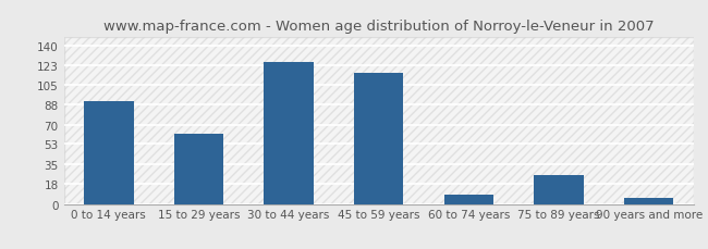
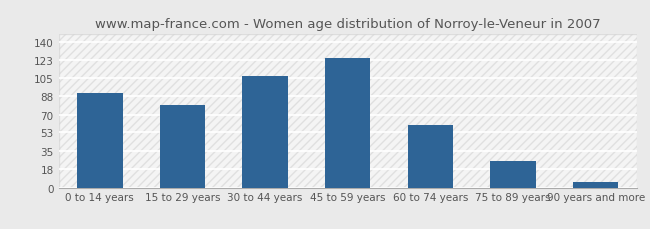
15 to 29 years: 62 -> 79
30 to 44 years: 125 -> 107
45 to 59 years: 116 -> 124
60 to 74 years: 8 -> 60
